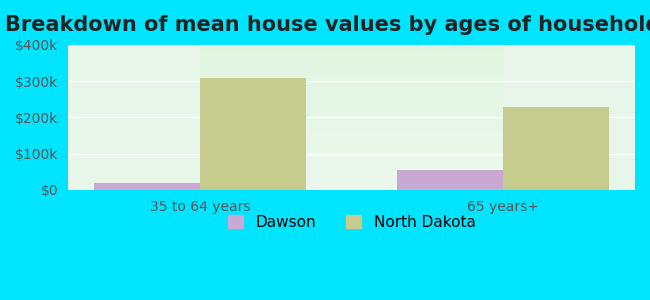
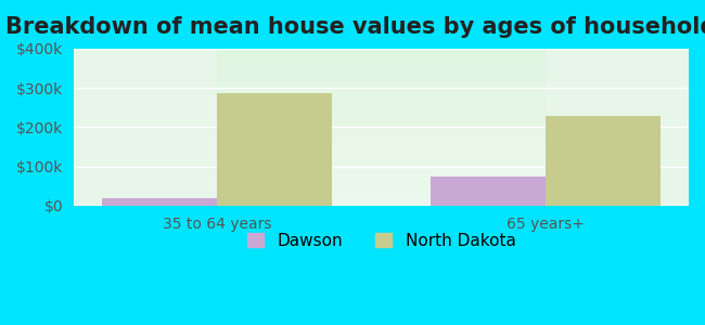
North Dakota/35 to 64 years: $310k -> $287k
Dawson/65 years+: $55k -> $75k
